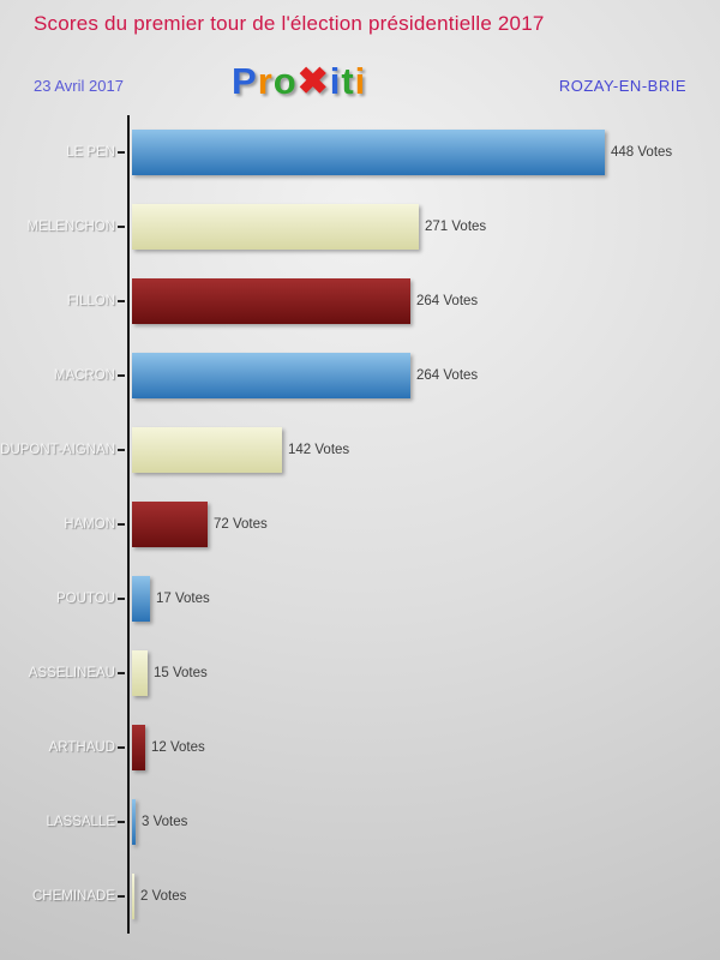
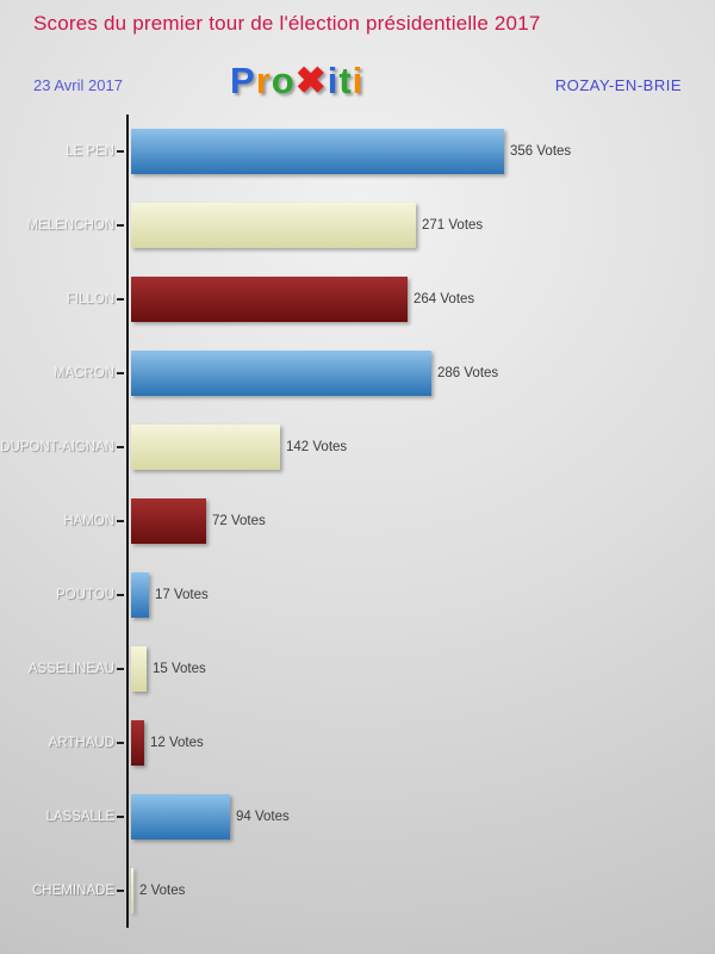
LE PEN: 448 -> 356
MACRON: 264 -> 286
LASSALLE: 3 -> 94
